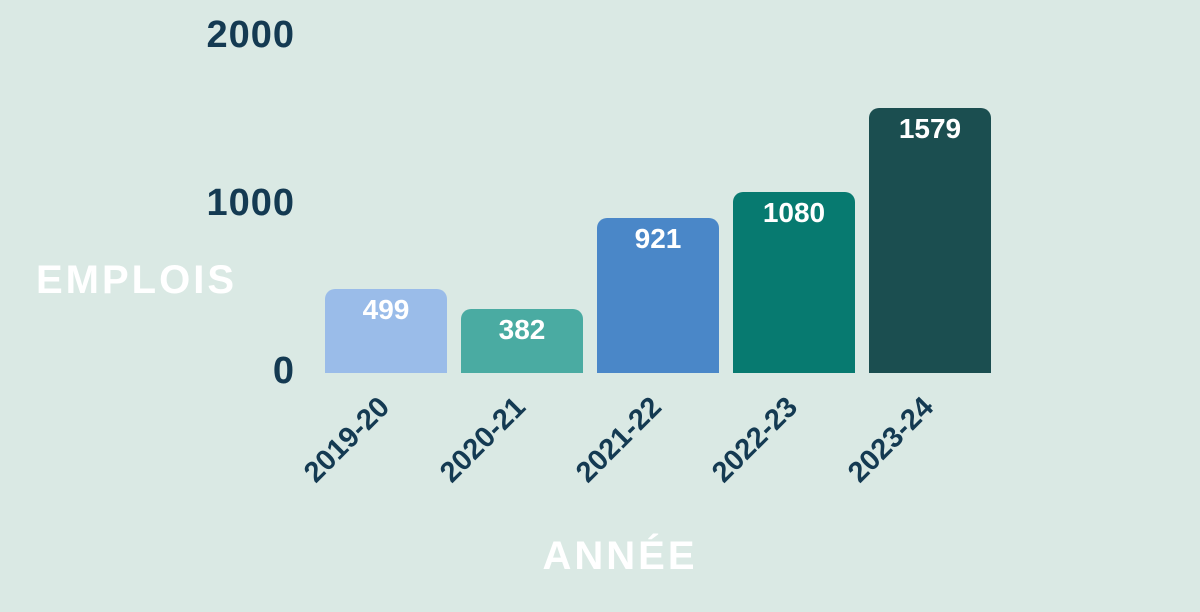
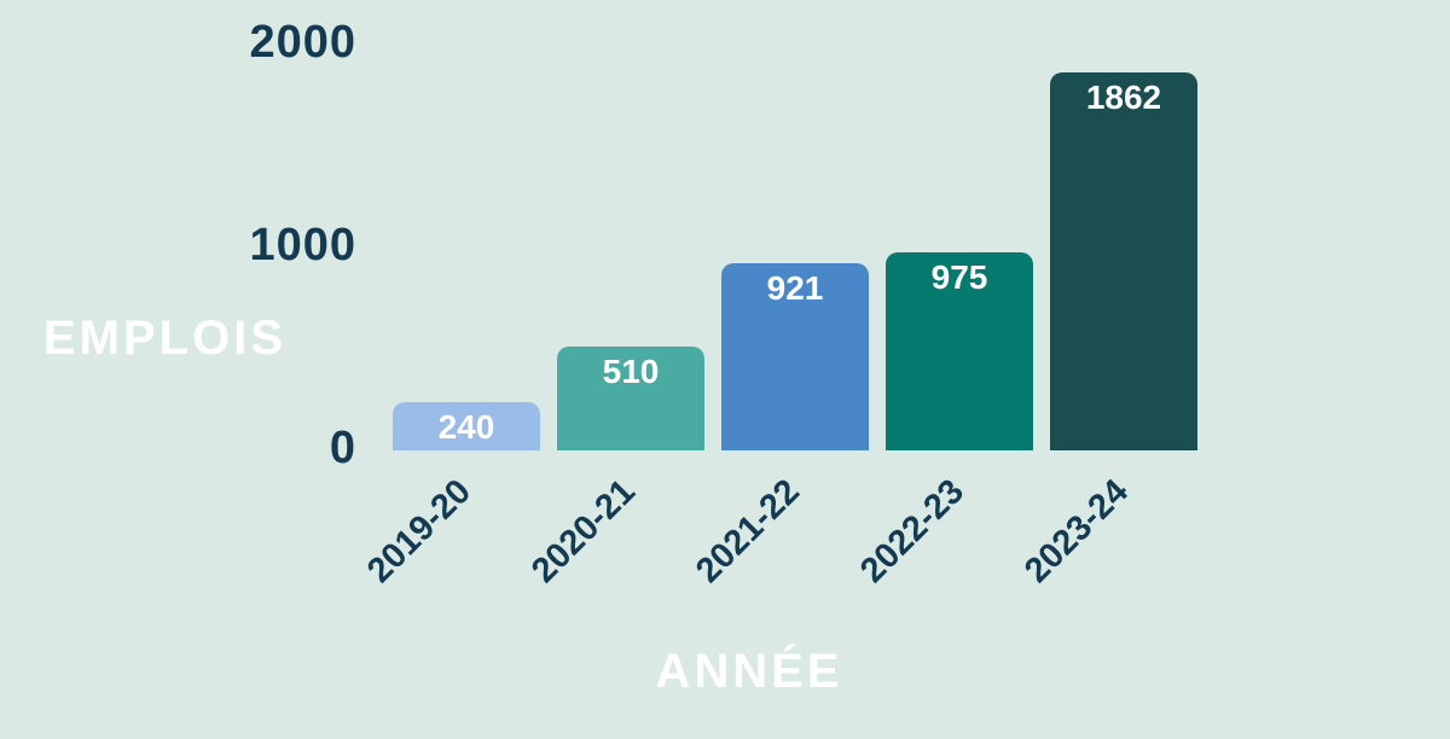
2019-20: 499 -> 240
2020-21: 382 -> 510
2022-23: 1080 -> 975
2023-24: 1579 -> 1862
